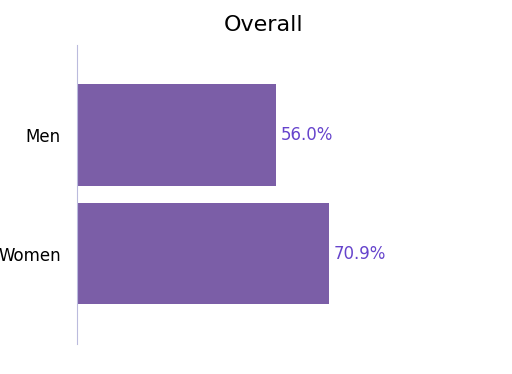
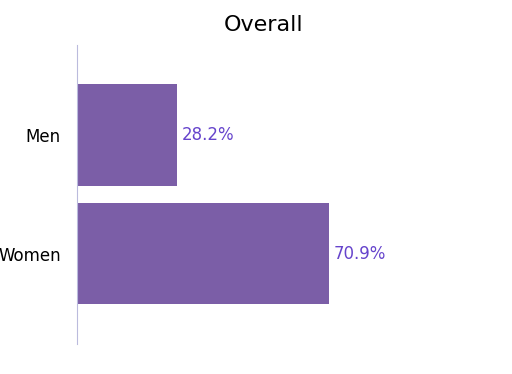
Men: 56.0% -> 28.2%
